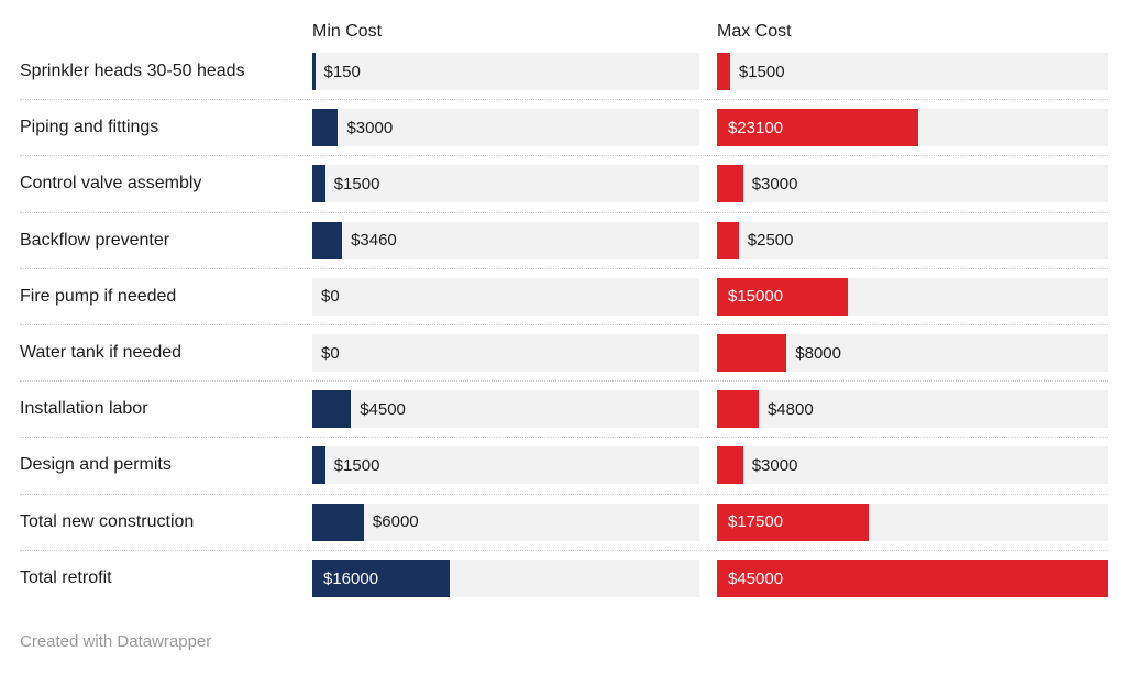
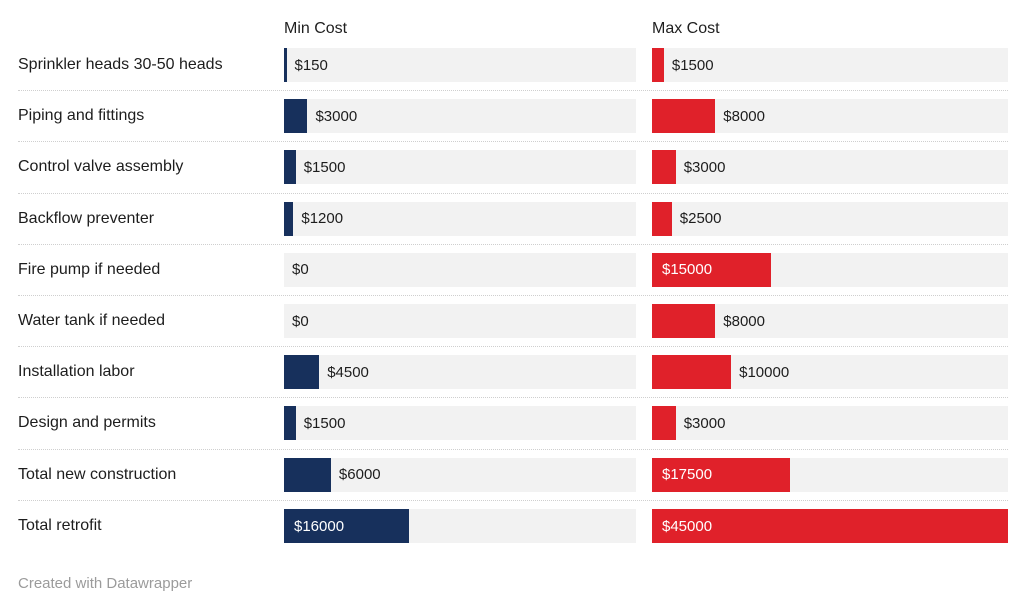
Max Cost/Piping and fittings: $23100 -> $8000
Min Cost/Backflow preventer: $3460 -> $1200
Max Cost/Installation labor: $4800 -> $10000
